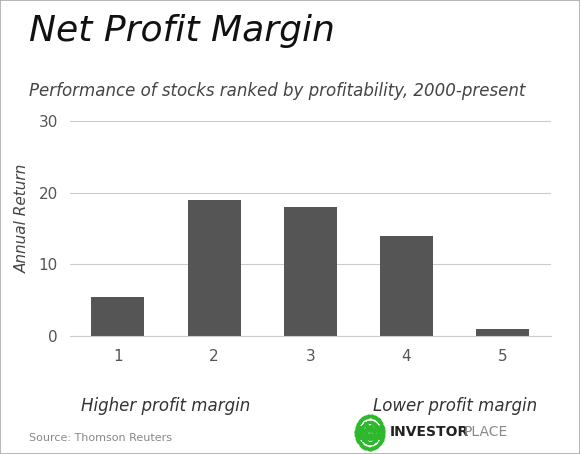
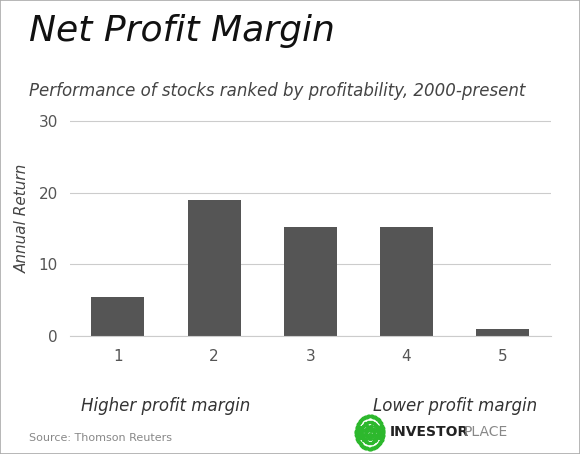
3: 18.0 -> 15.2
4: 14.0 -> 15.2
